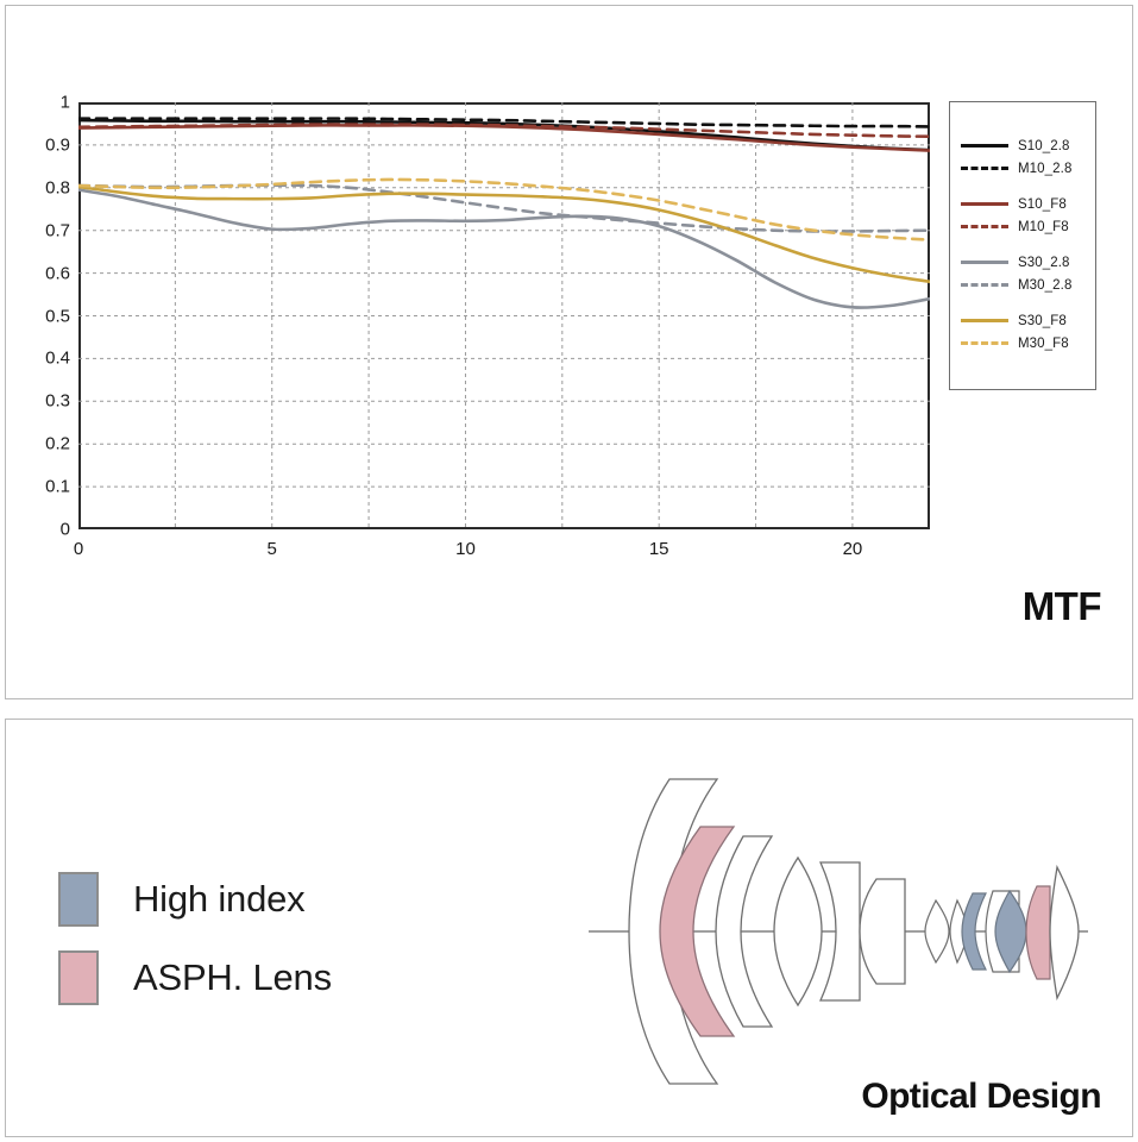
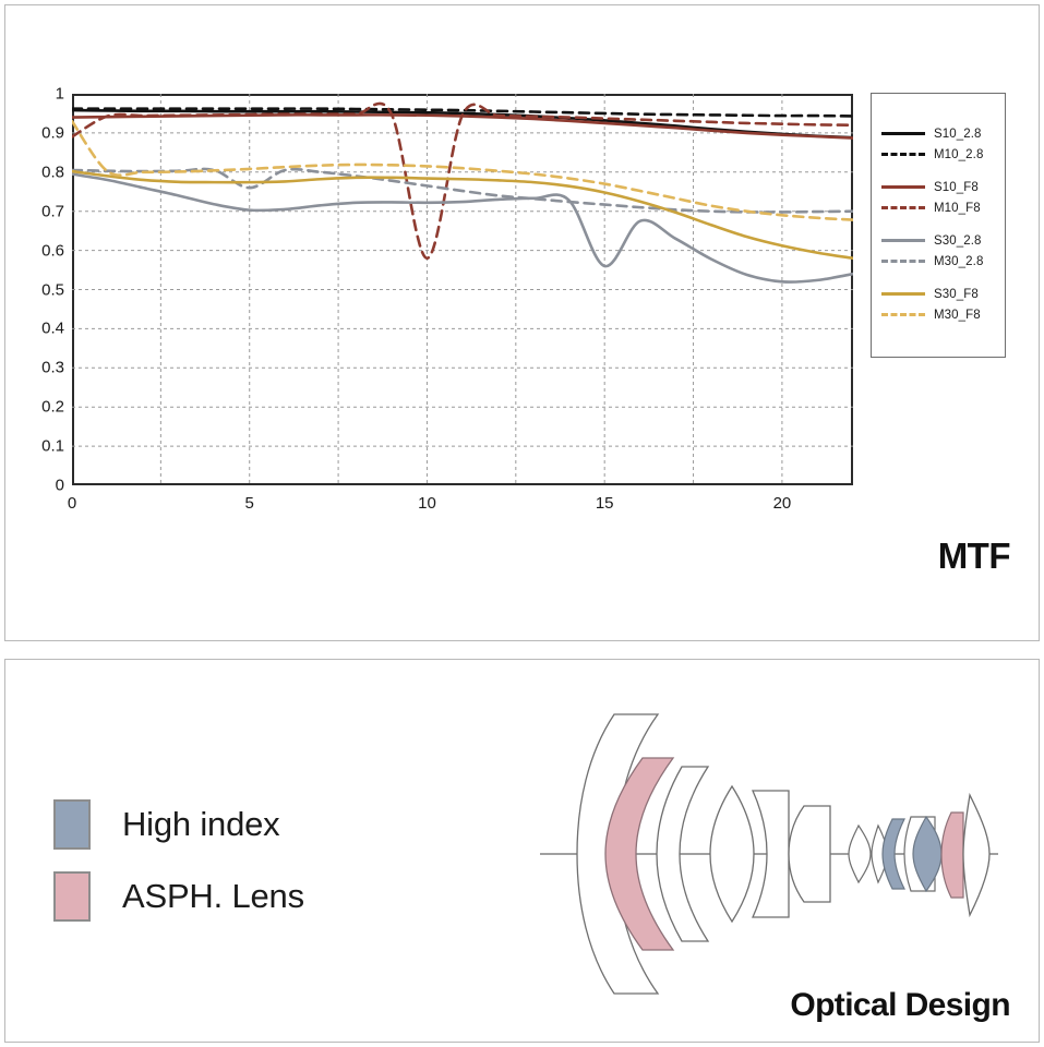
M10_F8/0: 0.94 -> 0.89
M30_F8/0: 0.81 -> 0.93
M30_2.8/5: 0.81 -> 0.76
M10_F8/10: 0.95 -> 0.58
S30_2.8/15: 0.71 -> 0.56
